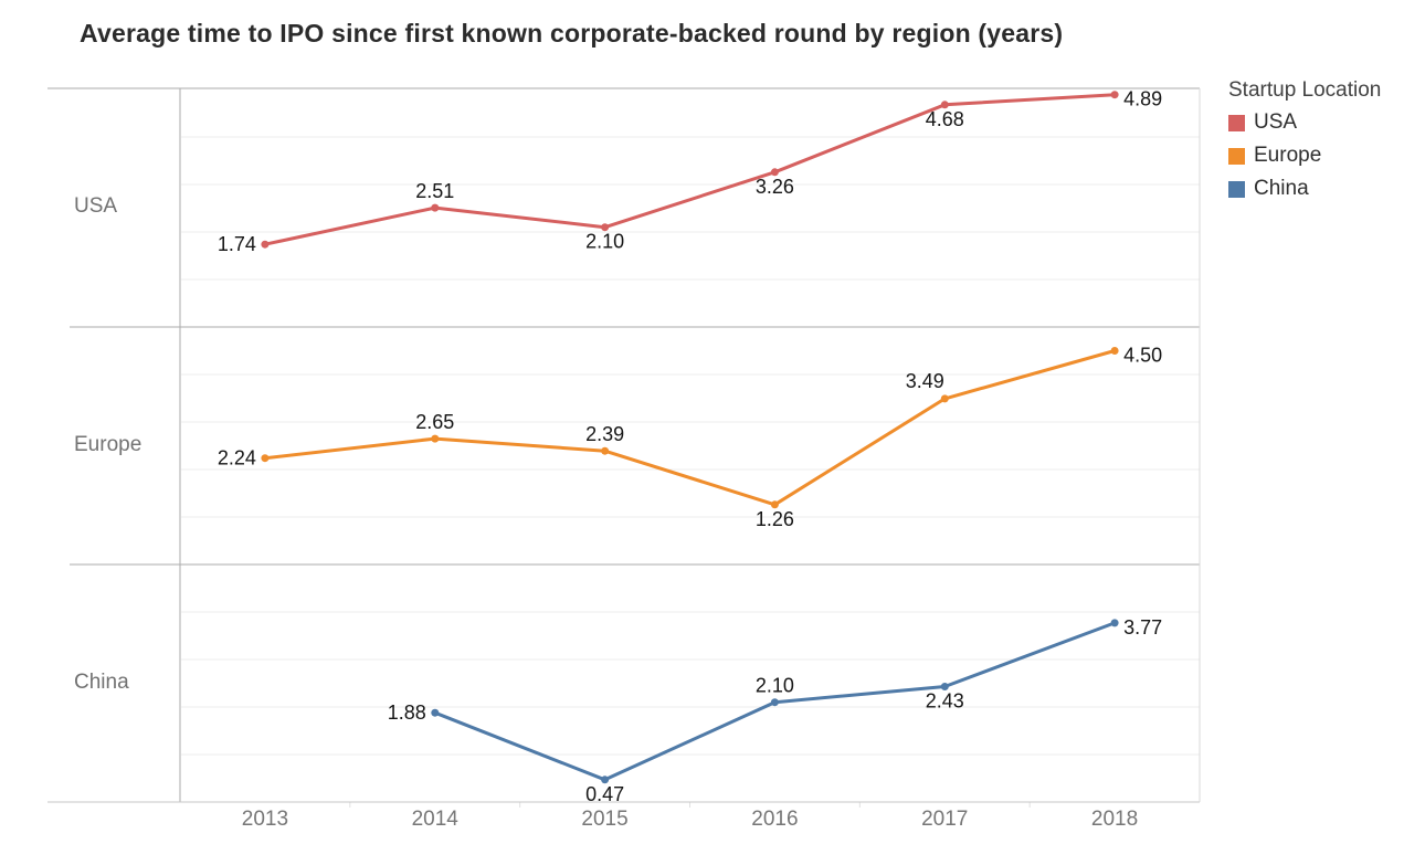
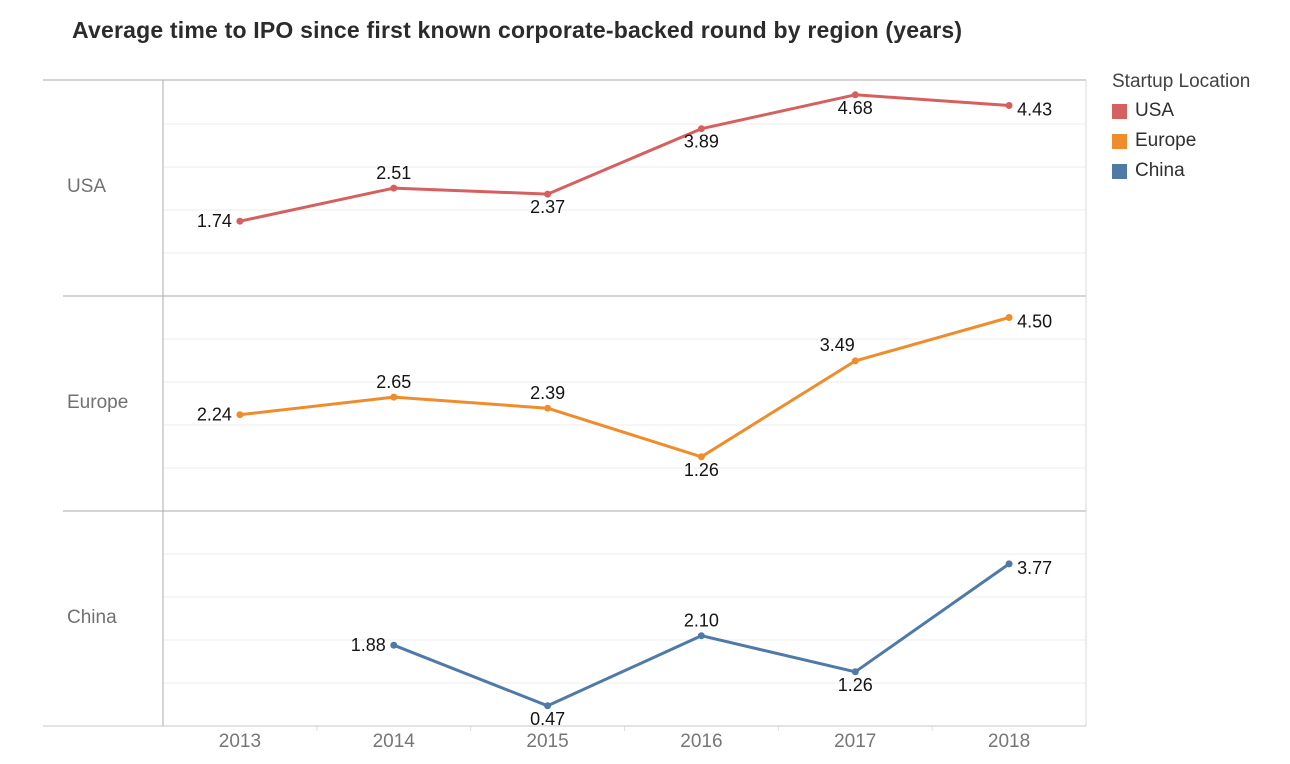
USA/2015: 2.10 -> 2.37
USA/2016: 3.26 -> 3.89
China/2017: 2.43 -> 1.26
USA/2018: 4.89 -> 4.43
